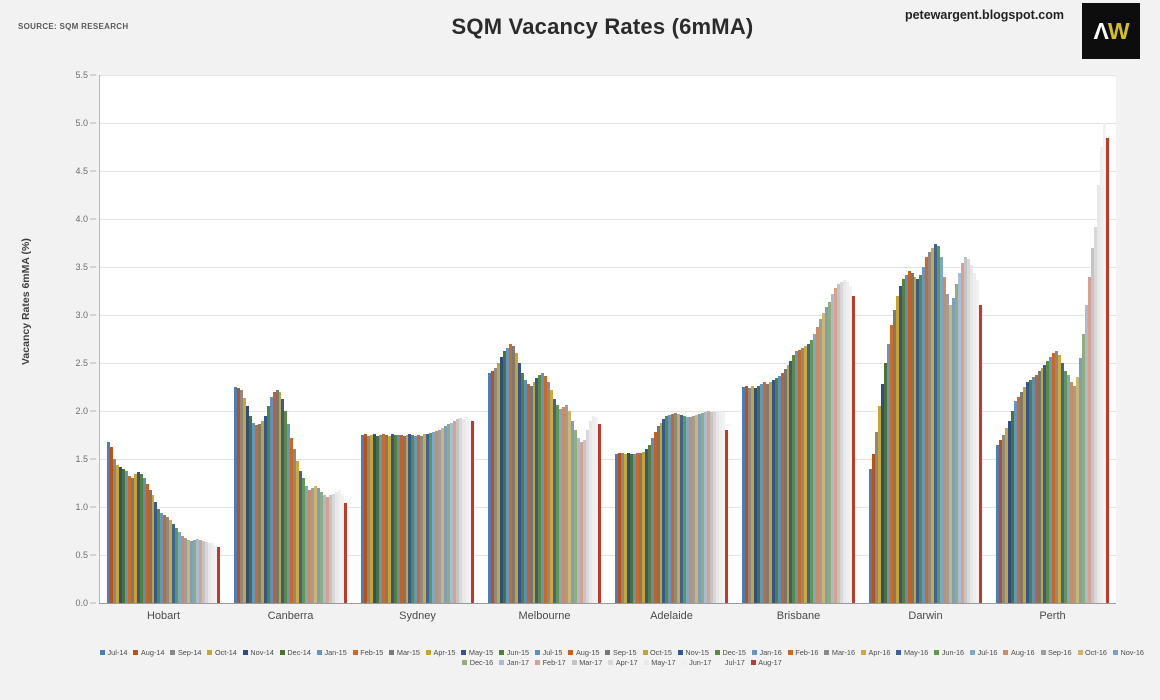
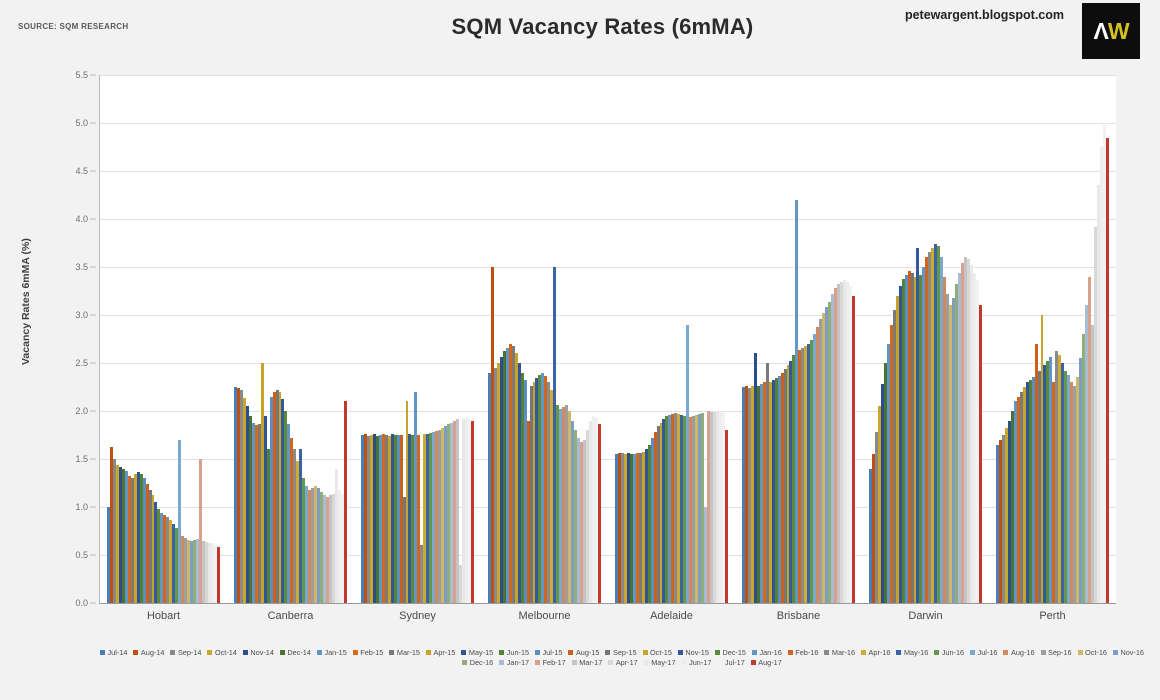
Jul-14/Hobart: 1.7 -> 1.0
Jul-16/Hobart: 0.7 -> 1.7
Feb-17/Hobart: 0.7 -> 1.5
Apr-15/Canberra: 1.9 -> 2.5
Jun-15/Canberra: 2.0 -> 1.6
May-16/Canberra: 1.4 -> 1.6
May-17/Canberra: 1.2 -> 1.4
Aug-17/Canberra: 1.0 -> 2.1
Sep-15/Sydney: 1.7 -> 1.1
Oct-15/Sydney: 1.8 -> 2.1
Jan-16/Sydney: 1.7 -> 2.2
Mar-16/Sydney: 1.7 -> 0.6
Apr-17/Sydney: 1.9 -> 0.4
Aug-14/Melbourne: 2.4 -> 3.5
Aug-15/Melbourne: 2.3 -> 1.9
May-16/Melbourne: 2.1 -> 3.5
Jul-16/Adelaide: 1.9 -> 2.9
Jan-17/Adelaide: 2.0 -> 1.0
Nov-14/Brisbane: 2.2 -> 2.6
Mar-15/Brisbane: 2.3 -> 2.5
Jan-16/Brisbane: 2.6 -> 4.2
Nov-15/Darwin: 3.4 -> 3.7
Aug-15/Perth: 2.4 -> 2.7
Oct-15/Perth: 2.5 -> 3.0
Feb-16/Perth: 2.6 -> 2.3
Mar-17/Perth: 3.7 -> 2.9
